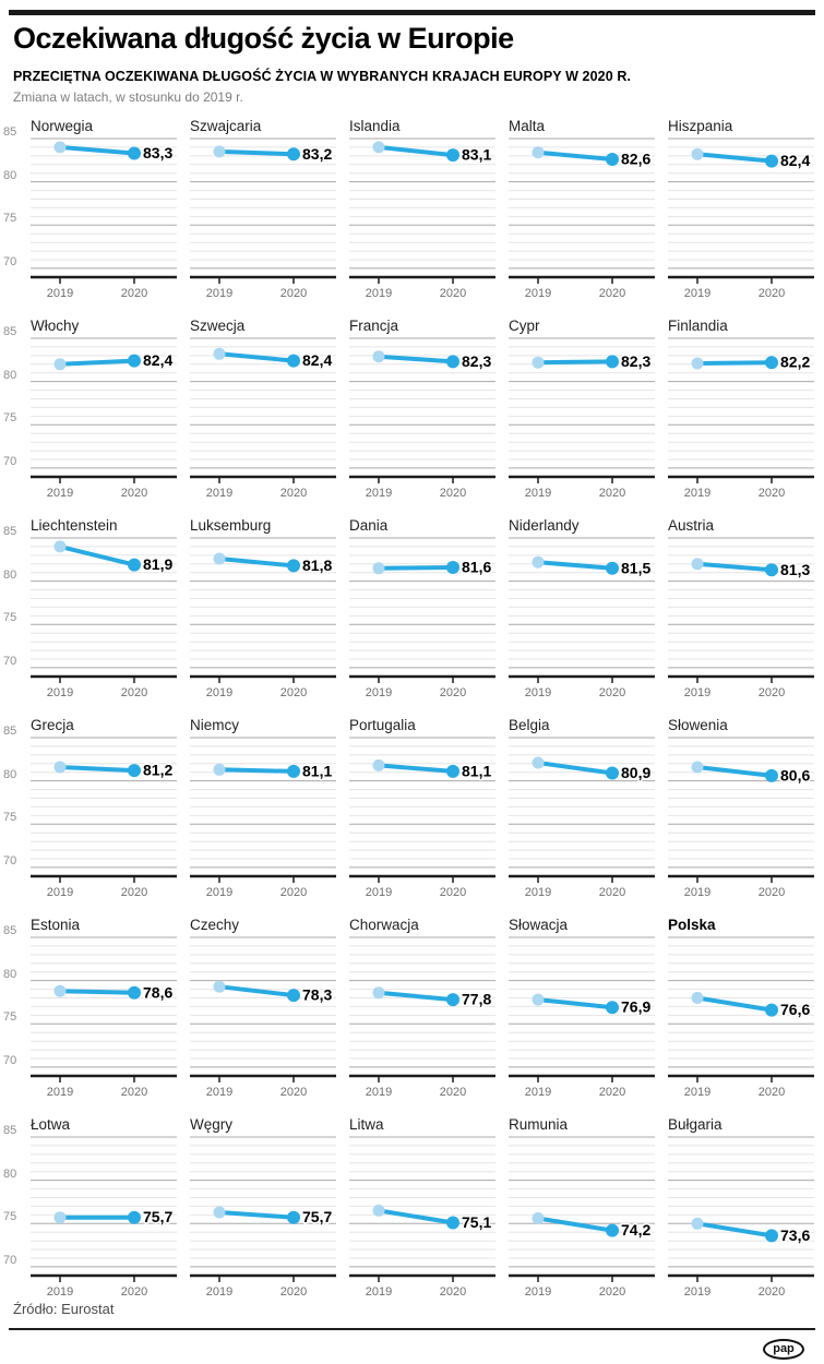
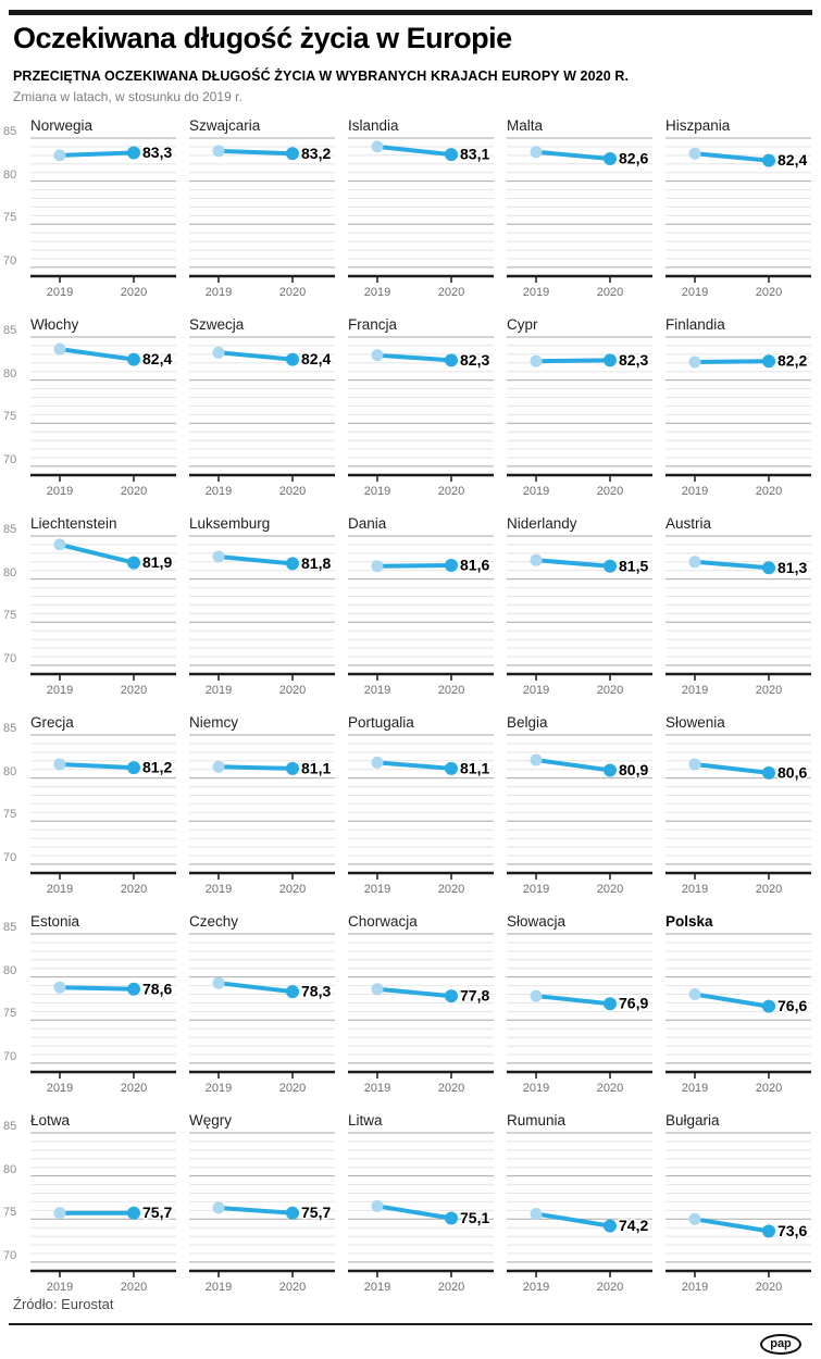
Norwegia/2019: 84 -> 83
Włochy/2019: 82 -> 84
